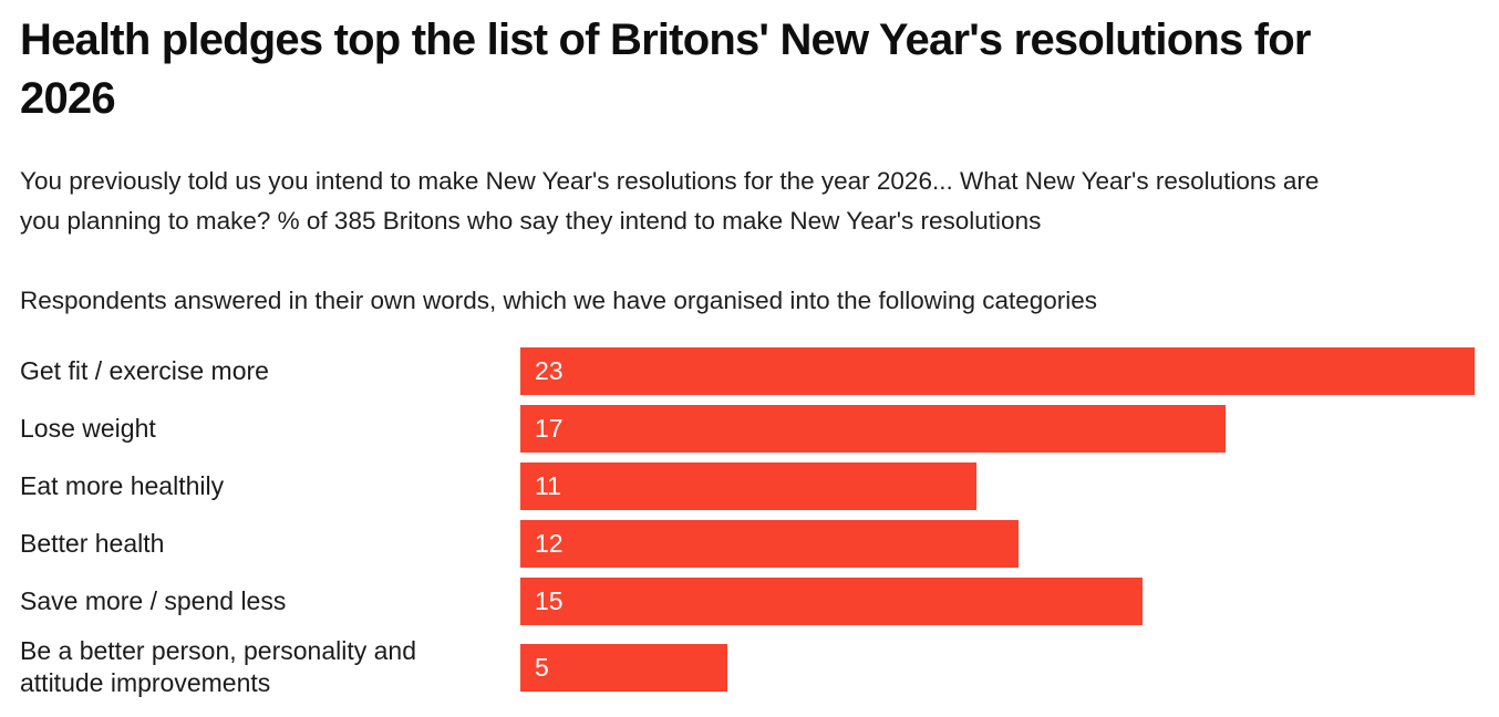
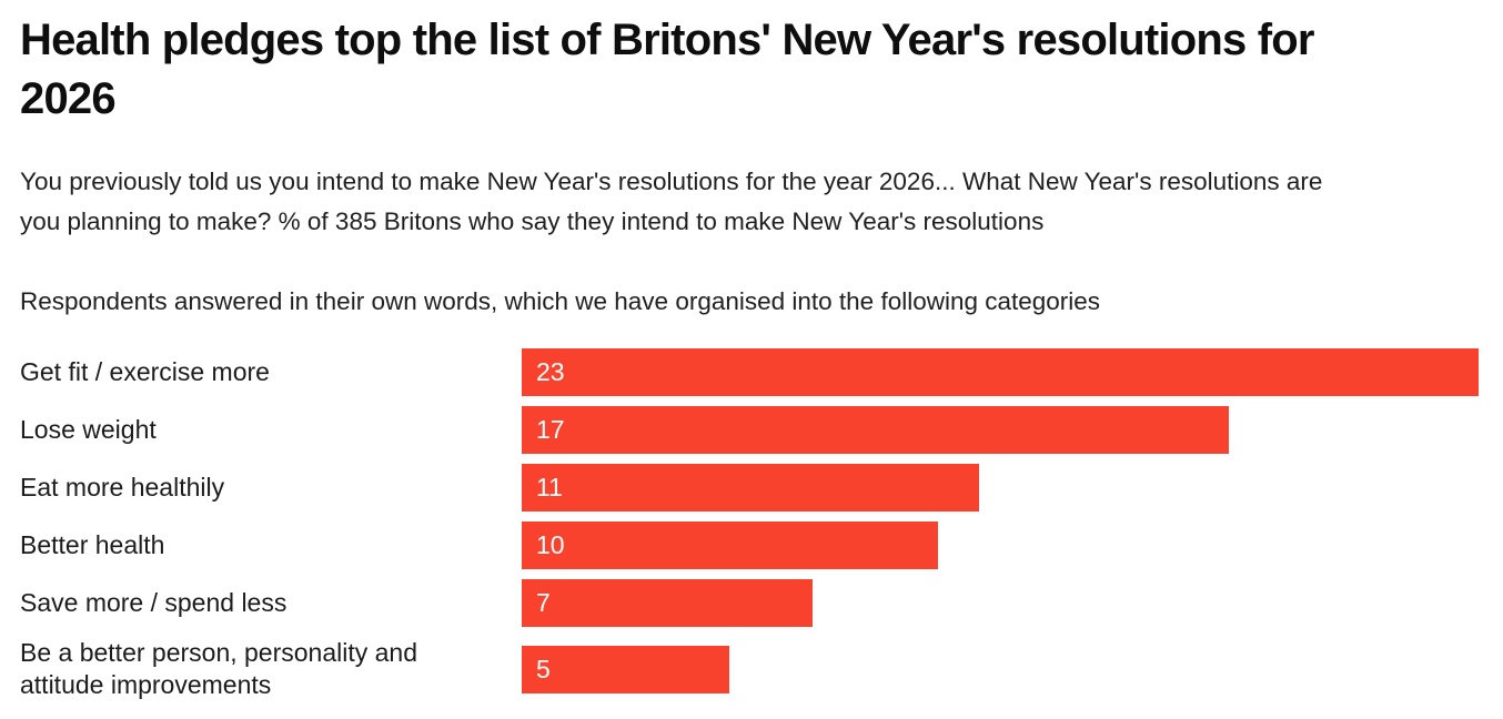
Better health: 12 -> 10
Save more / spend less: 15 -> 7
